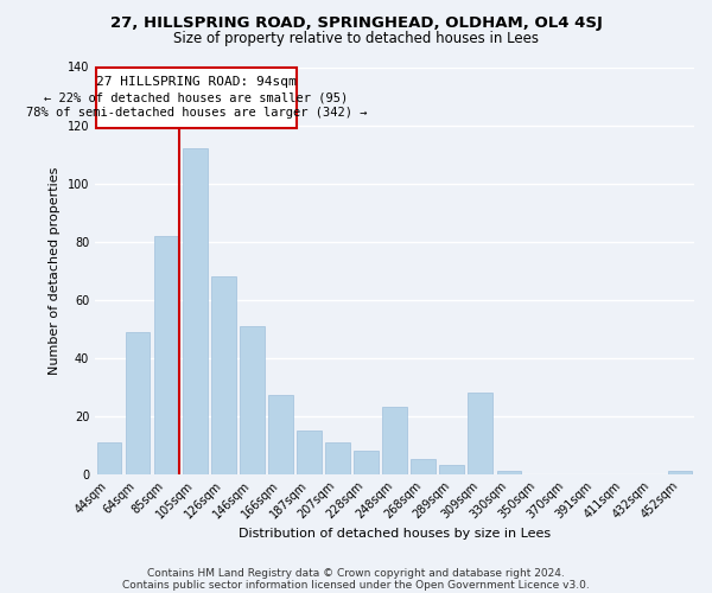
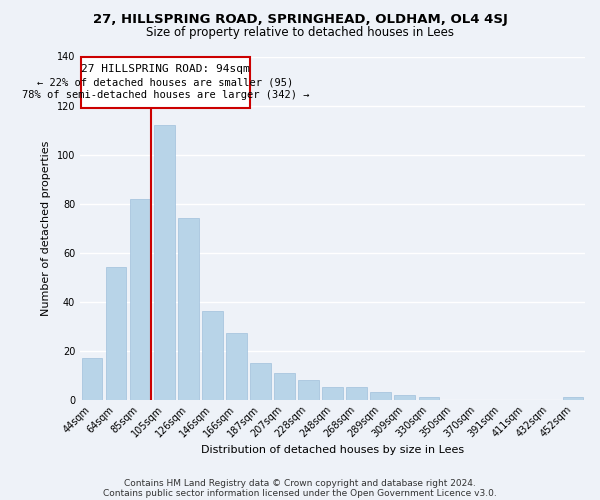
44sqm: 11 -> 17
64sqm: 49 -> 54
126sqm: 68 -> 74
146sqm: 51 -> 36
248sqm: 23 -> 5
309sqm: 28 -> 2
